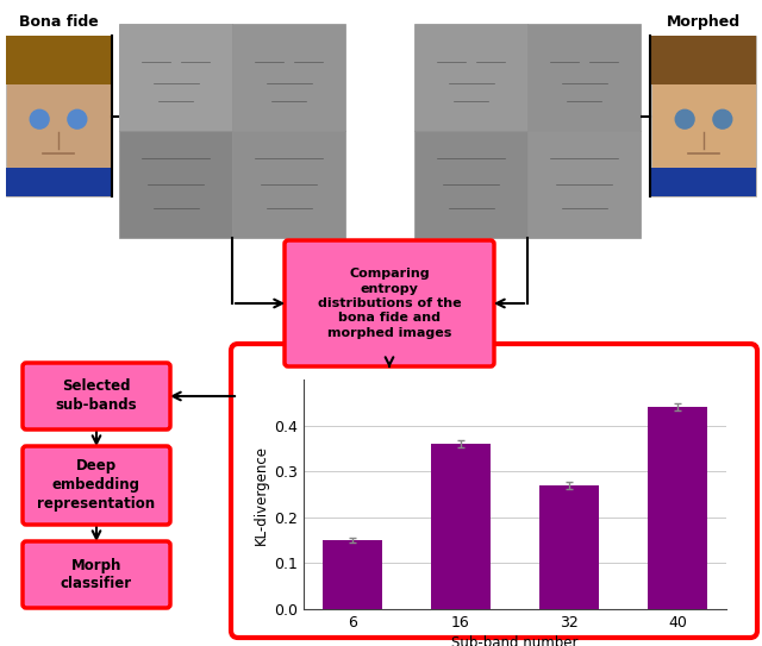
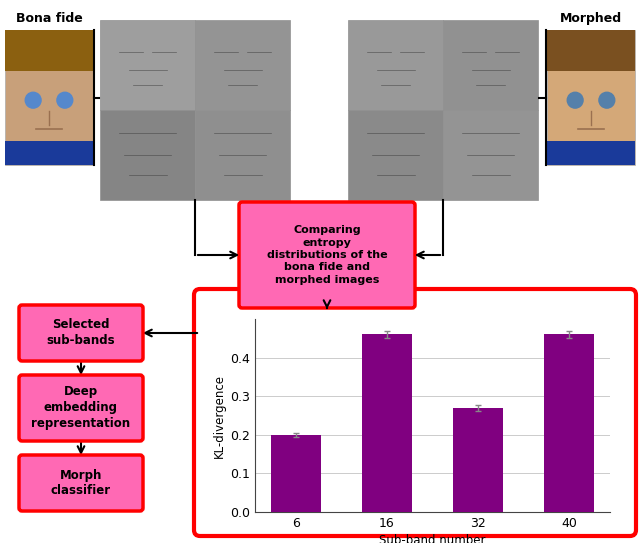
6: 0.15 -> 0.20
16: 0.36 -> 0.46
40: 0.44 -> 0.46
